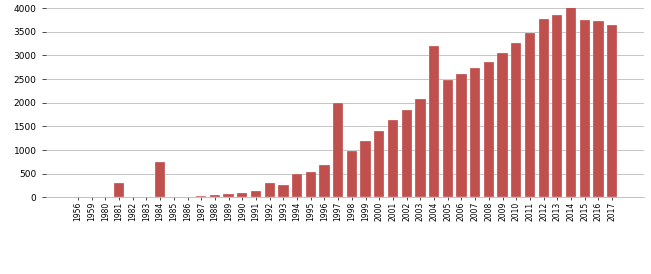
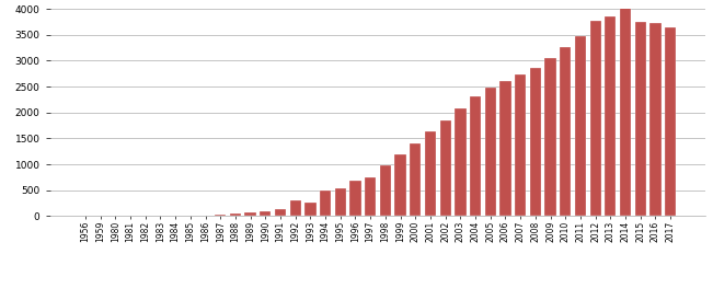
1981: 300 -> 0
1984: 750 -> 0
1997: 2000 -> 740
2004: 3200 -> 2320
